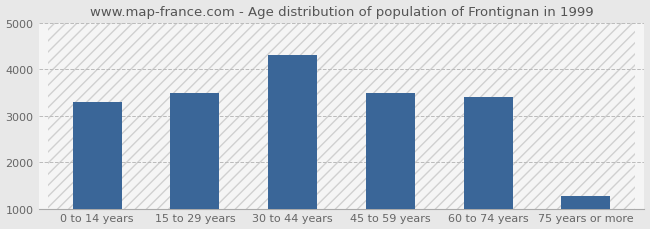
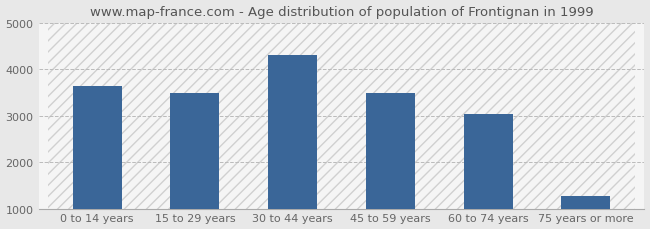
0 to 14 years: 3300 -> 3650
60 to 74 years: 3400 -> 3040
